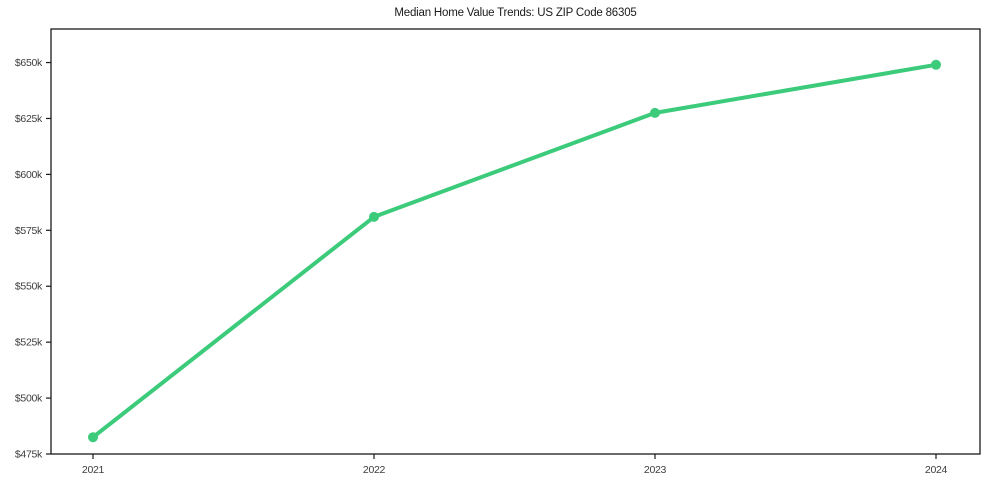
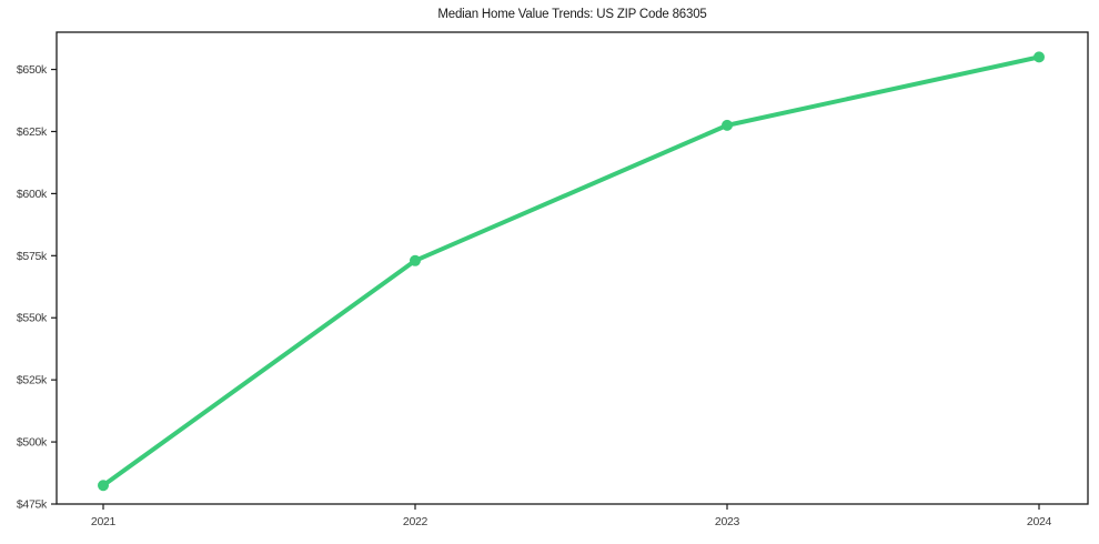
2022: $581k -> $573k
2024: $649k -> $655k
